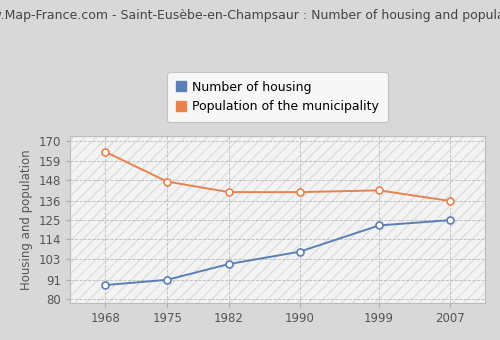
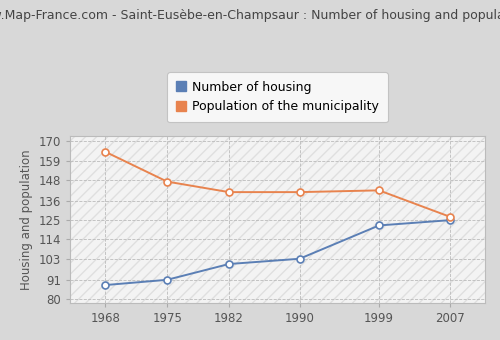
Number of housing/1990: 107 -> 103
Population of the municipality/2007: 136 -> 127
